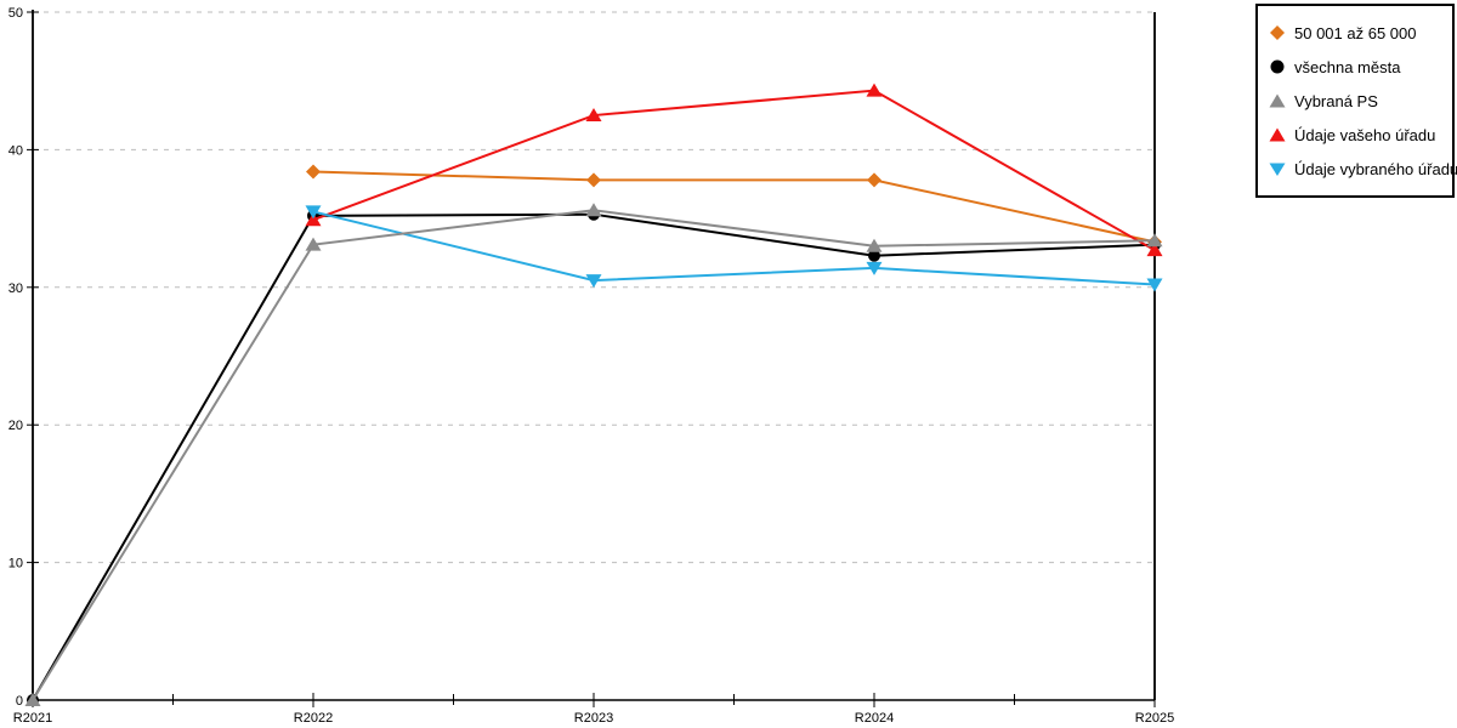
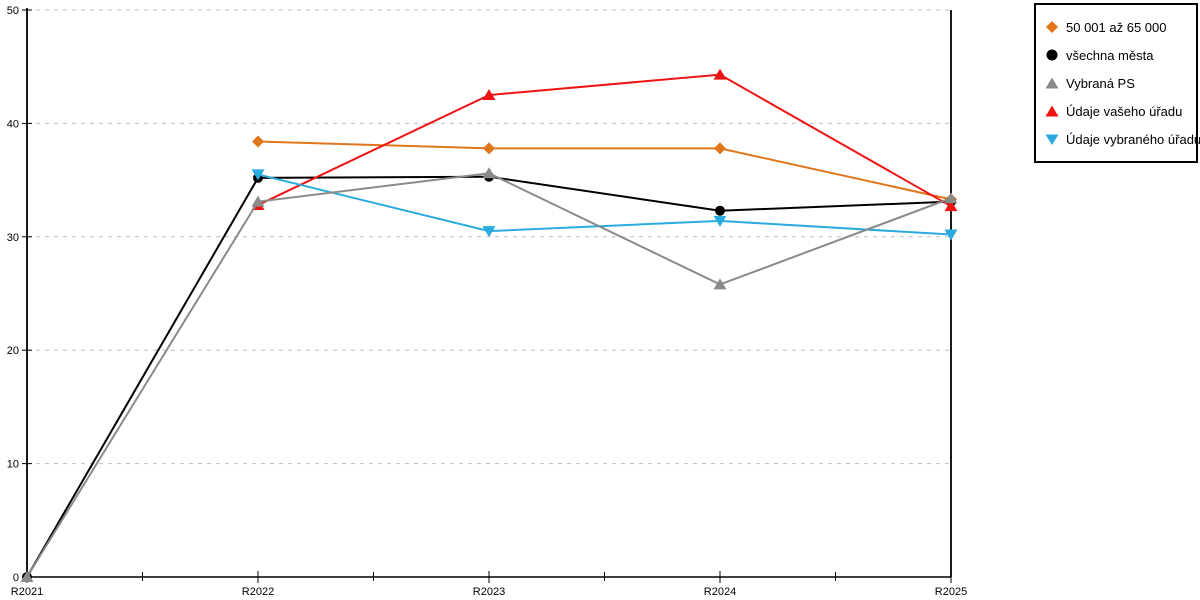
Údaje vašeho úřadu/R2022: 34.9 -> 32.8
Vybraná PS/R2024: 33.0 -> 25.8
